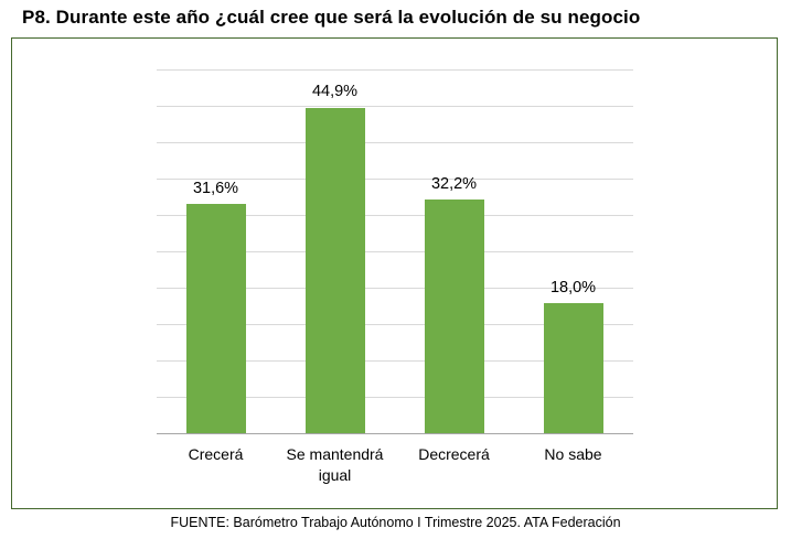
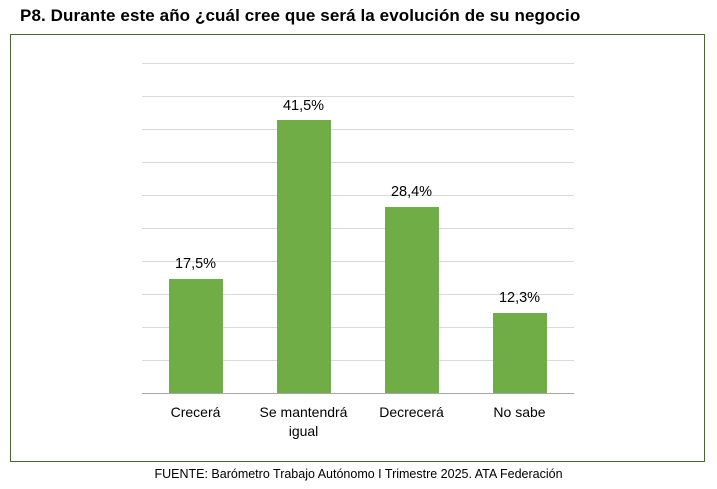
Crecerá: 31,6% -> 17,5%
Se mantendrá igual: 44,9% -> 41,5%
Decrecerá: 32,2% -> 28,4%
No sabe: 18,0% -> 12,3%
